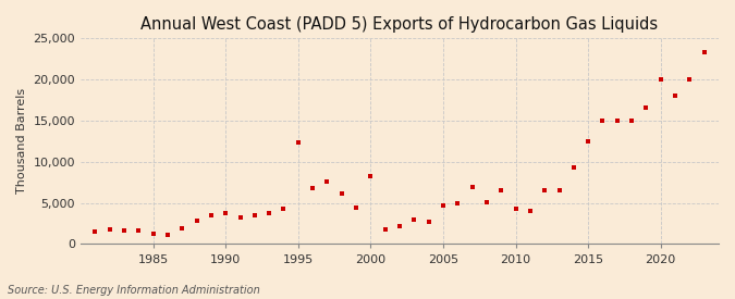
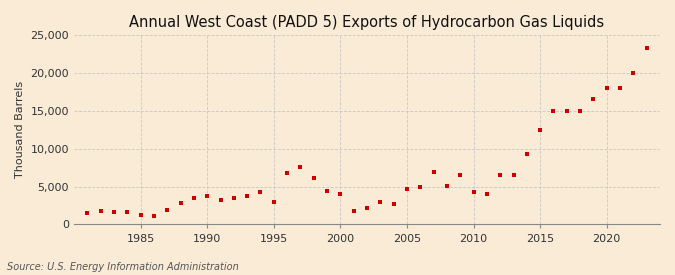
1995: 12,400 -> 3,000
2000: 8,200 -> 4,000
2020: 20,000 -> 18,000
